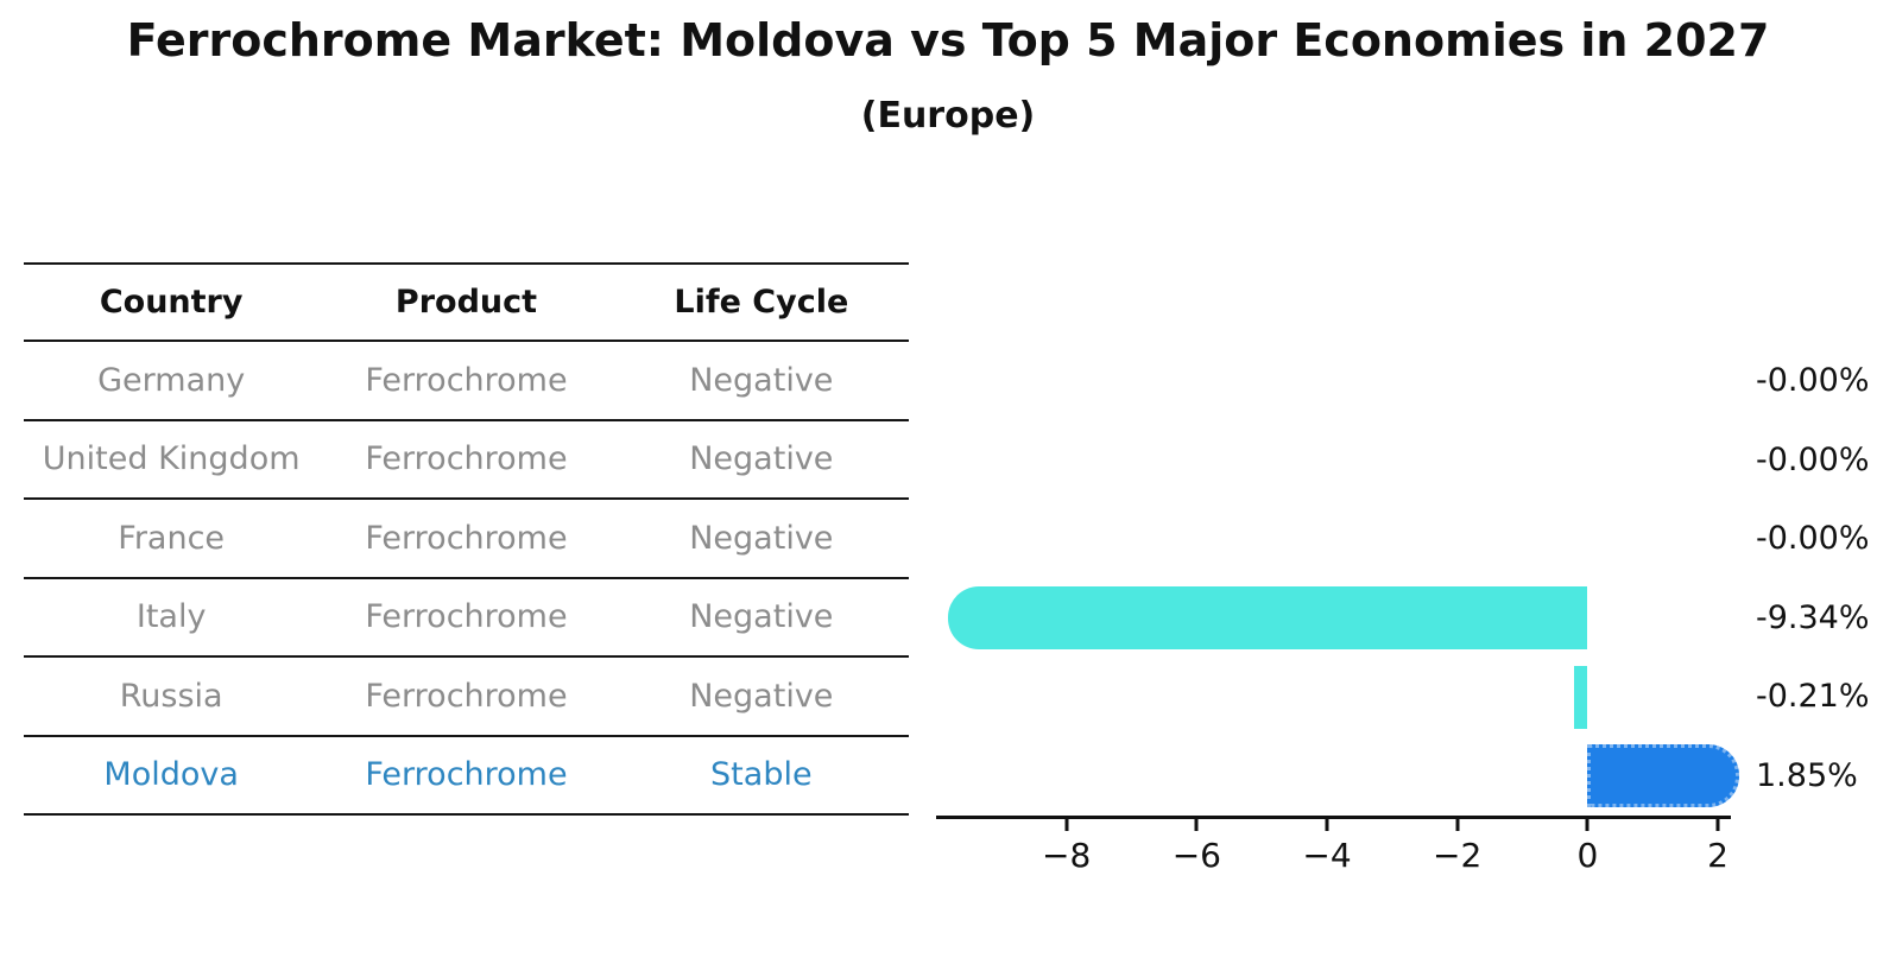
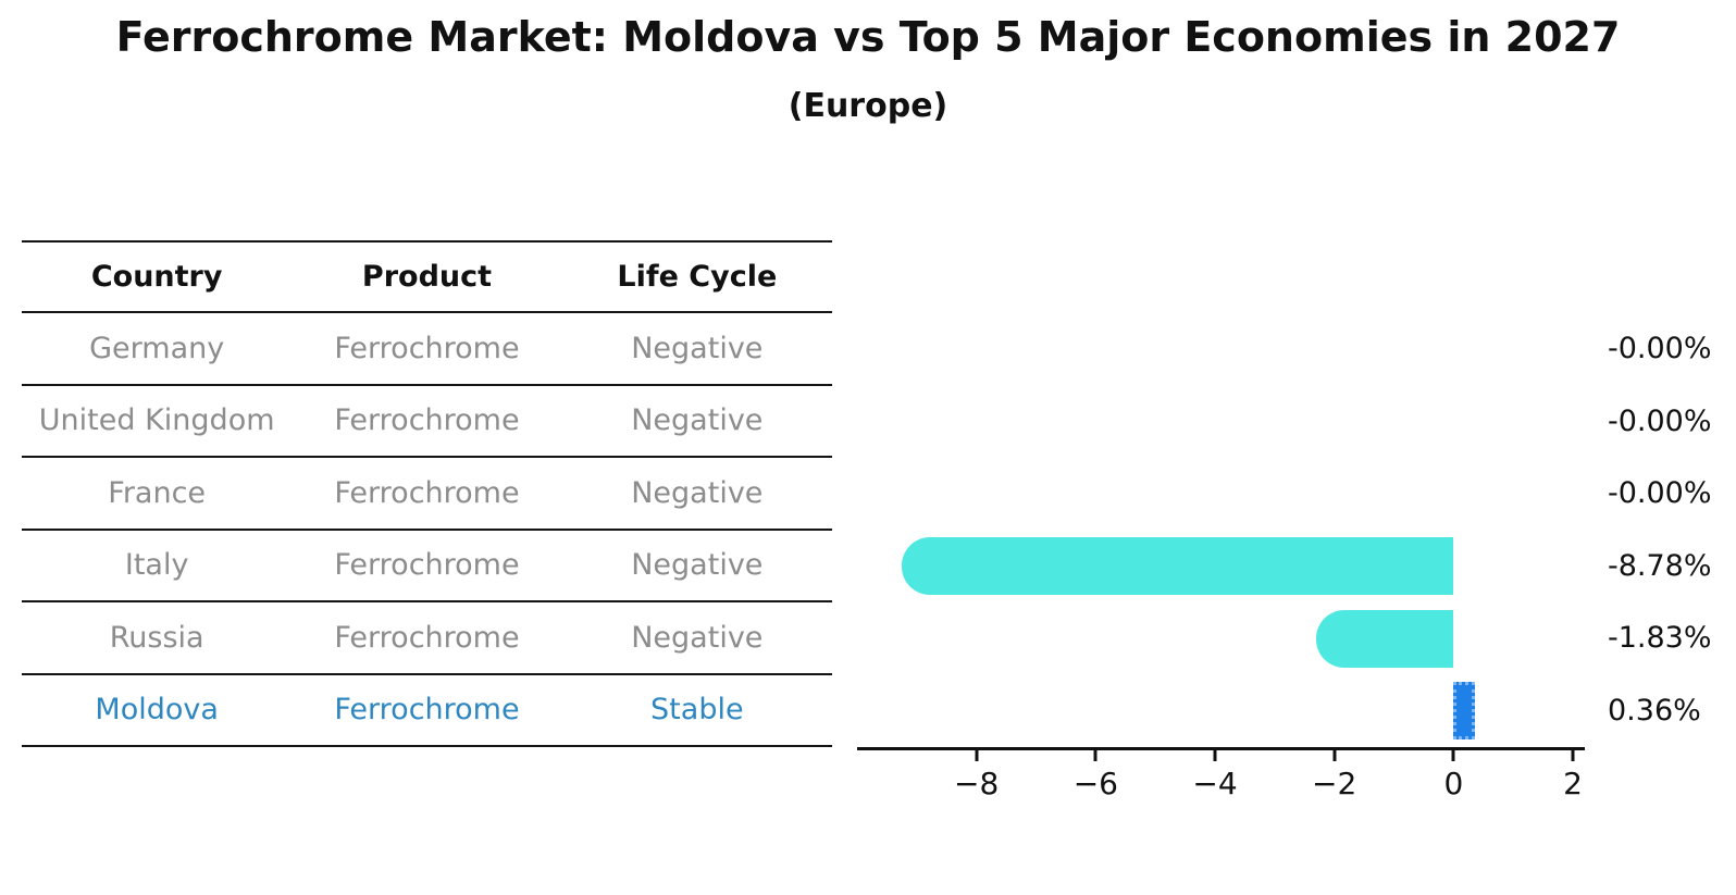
Italy: -9.34% -> -8.78%
Russia: -0.21% -> -1.83%
Moldova: 1.85% -> 0.36%
